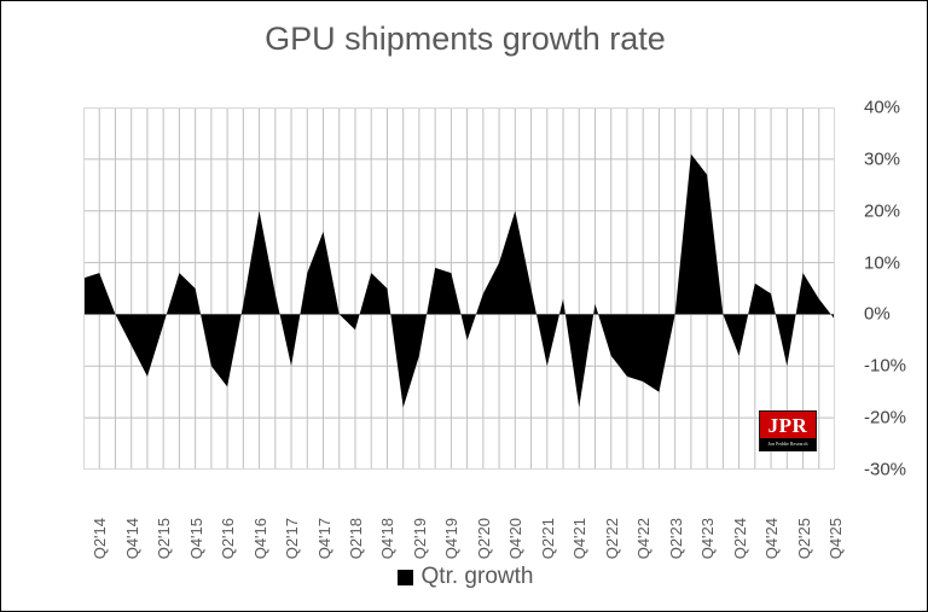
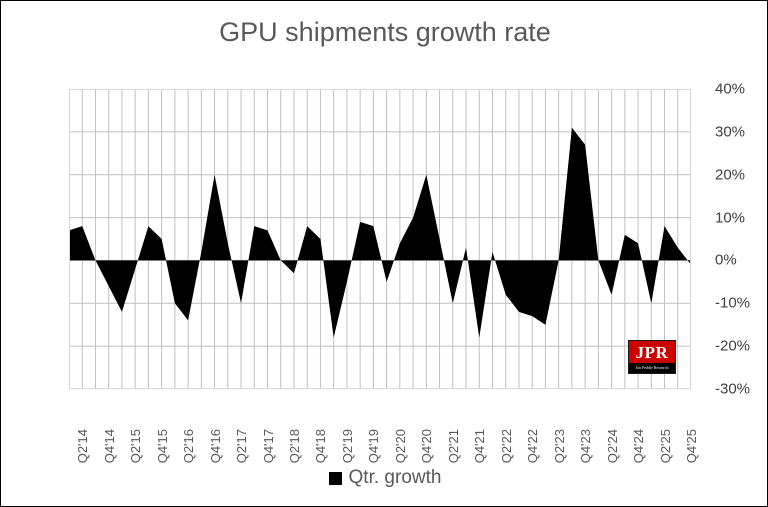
Q4'17: 16% -> 7%
Q2'19: -8% -> -5%
